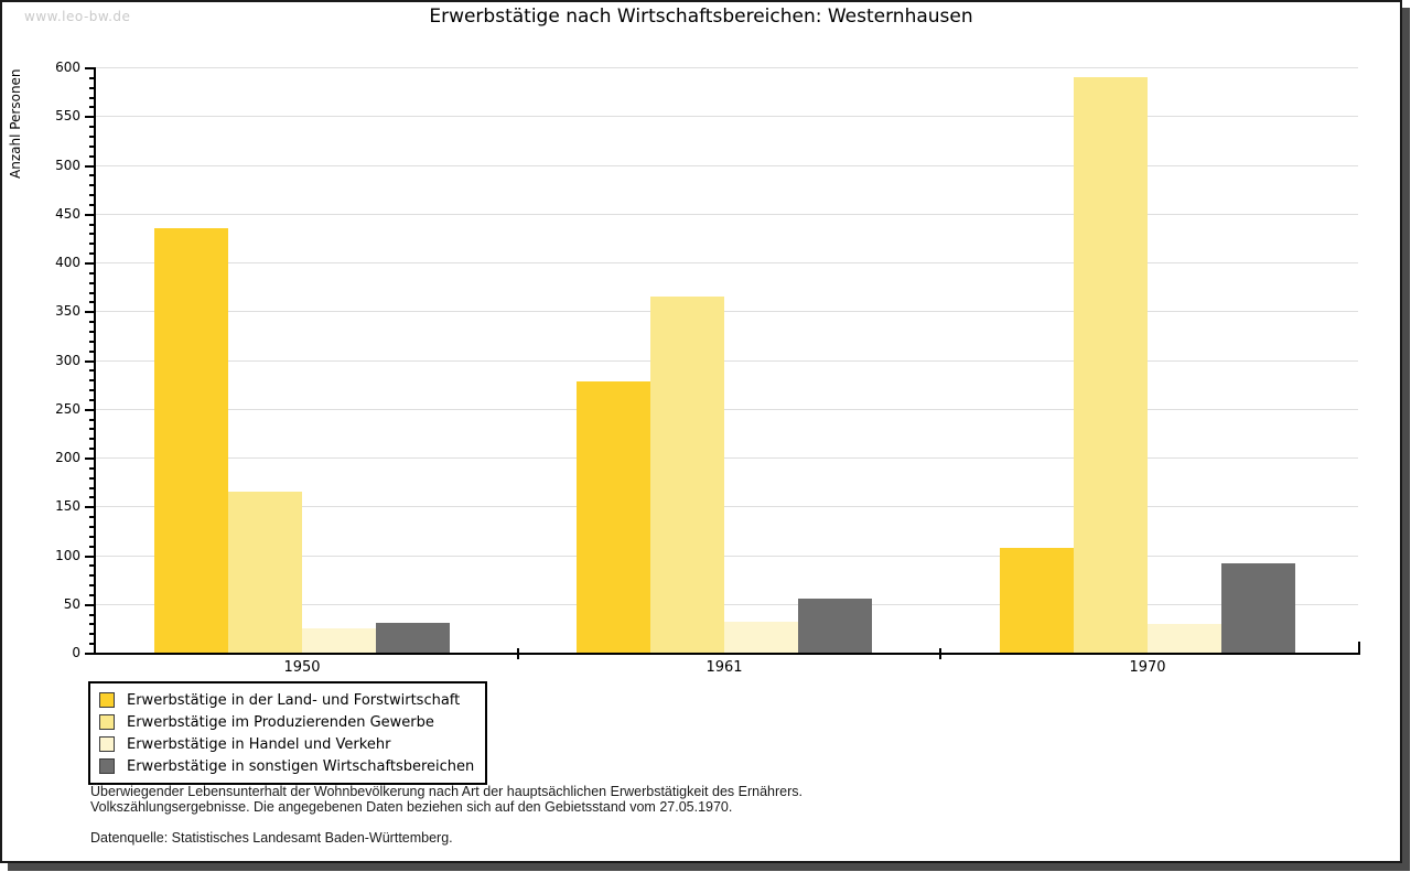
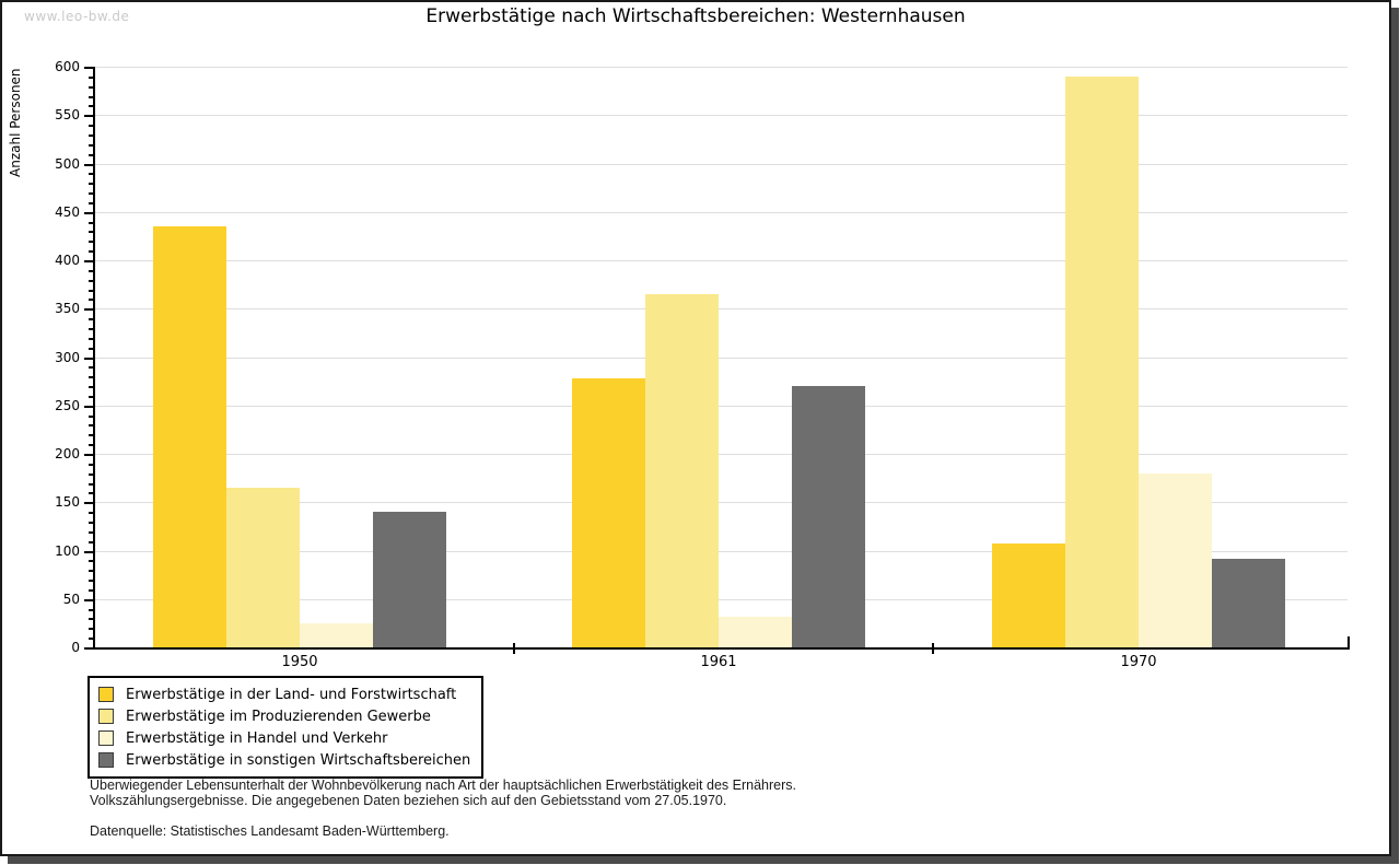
Erwerbstätige in sonstigen Wirtschaftsbereichen/1950: 30 -> 140
Erwerbstätige in sonstigen Wirtschaftsbereichen/1961: 60 -> 270
Erwerbstätige in Handel und Verkehr/1970: 30 -> 180
